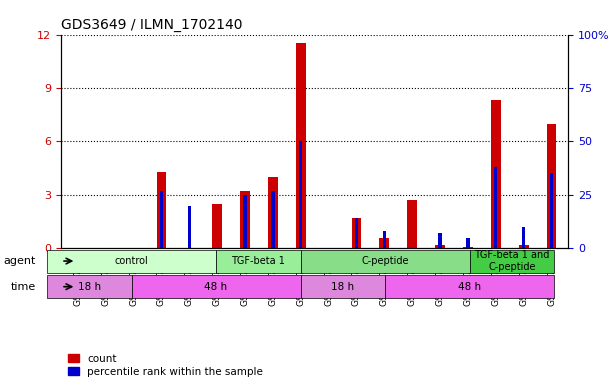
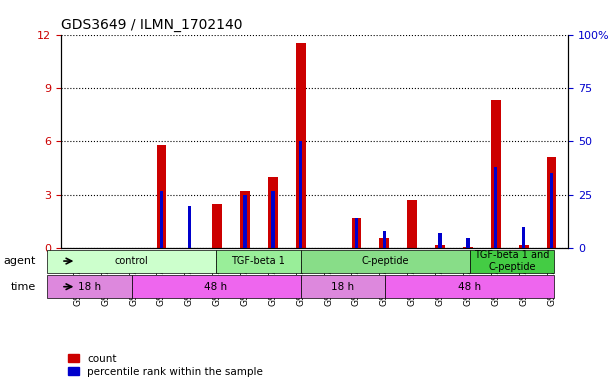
count/GSM507414: 4.3 -> 5.8
count/GSM507431: 7.0 -> 5.1
